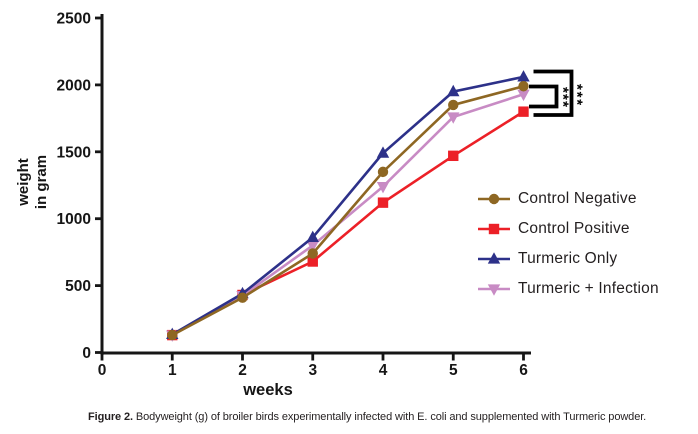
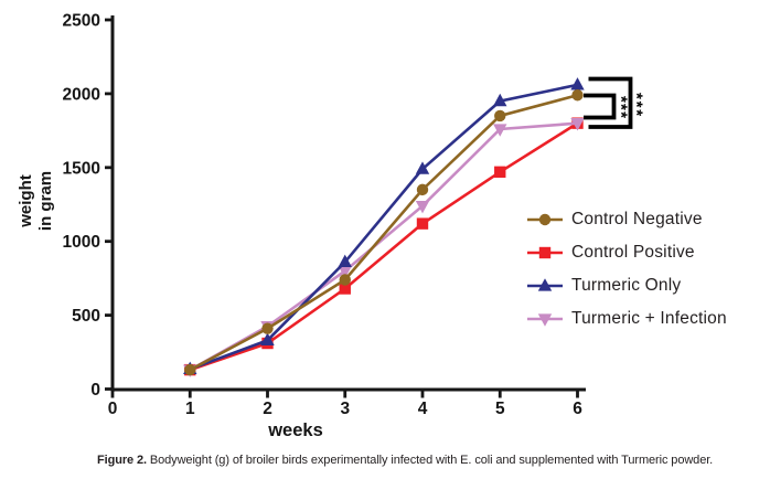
Control Positive/2: 430 -> 310
Turmeric Only/2: 440 -> 330
Turmeric + Infection/6: 1930 -> 1800
